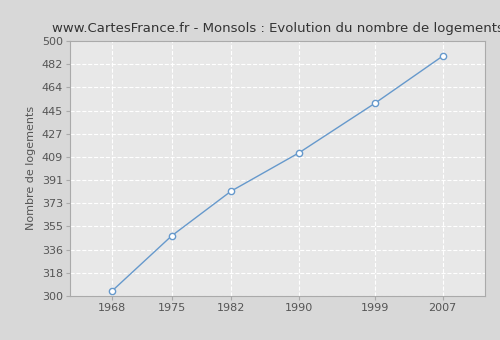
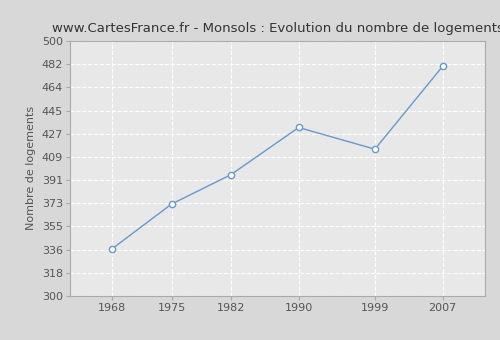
1968: 304 -> 337
1975: 347 -> 372
1982: 382 -> 395
1990: 412 -> 432
1999: 451 -> 415
2007: 488 -> 480
